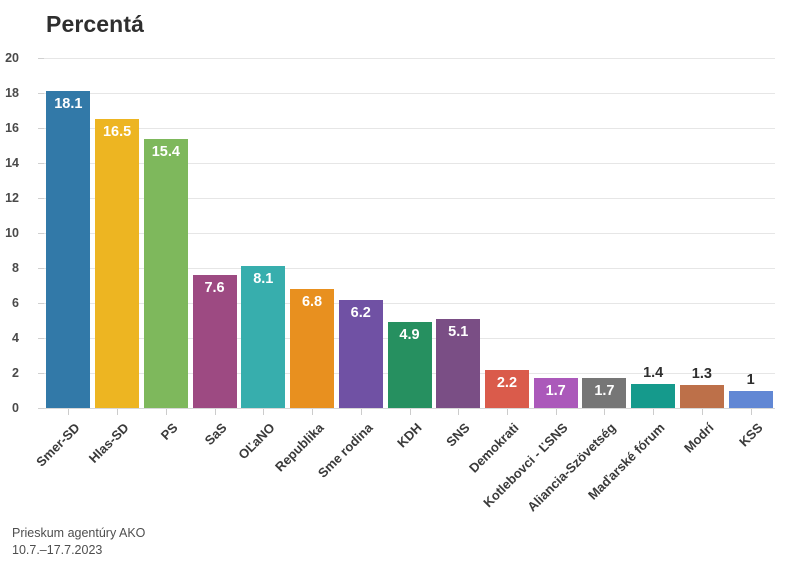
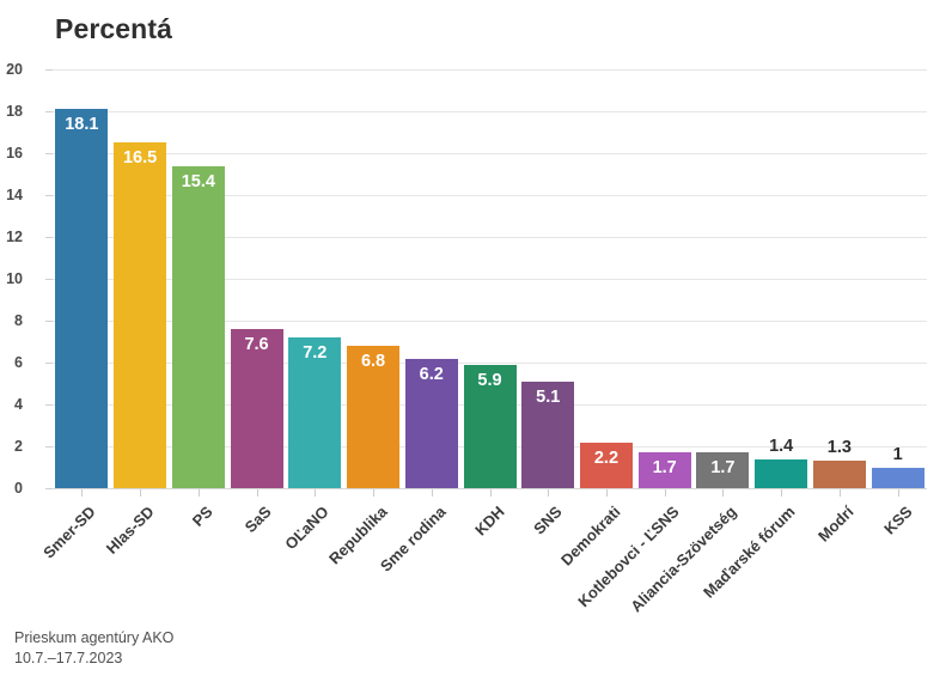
OĽaNO: 8.1 -> 7.2
KDH: 4.9 -> 5.9
